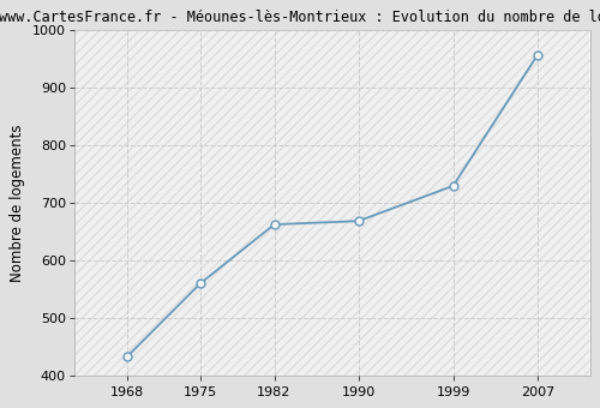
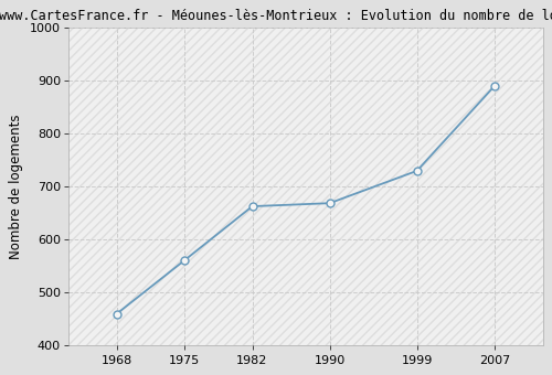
1968: 433 -> 460
2007: 957 -> 890
